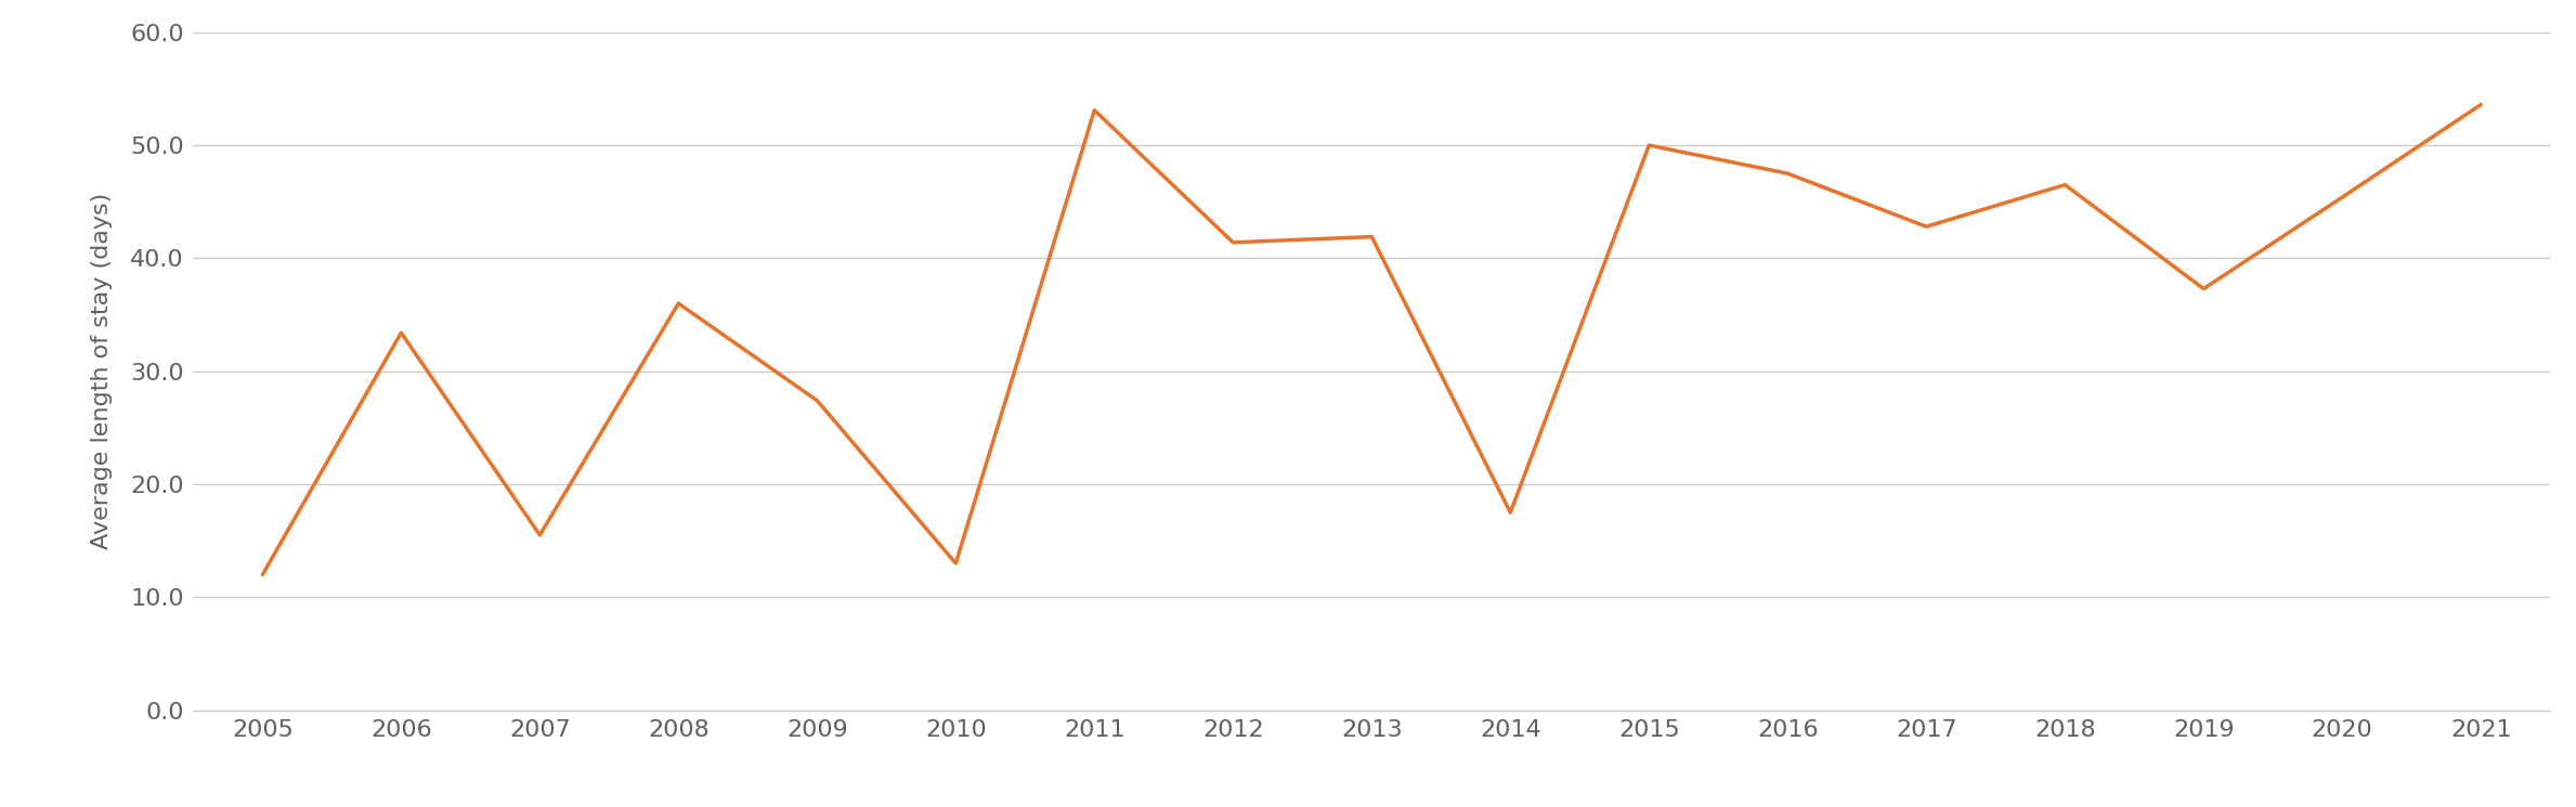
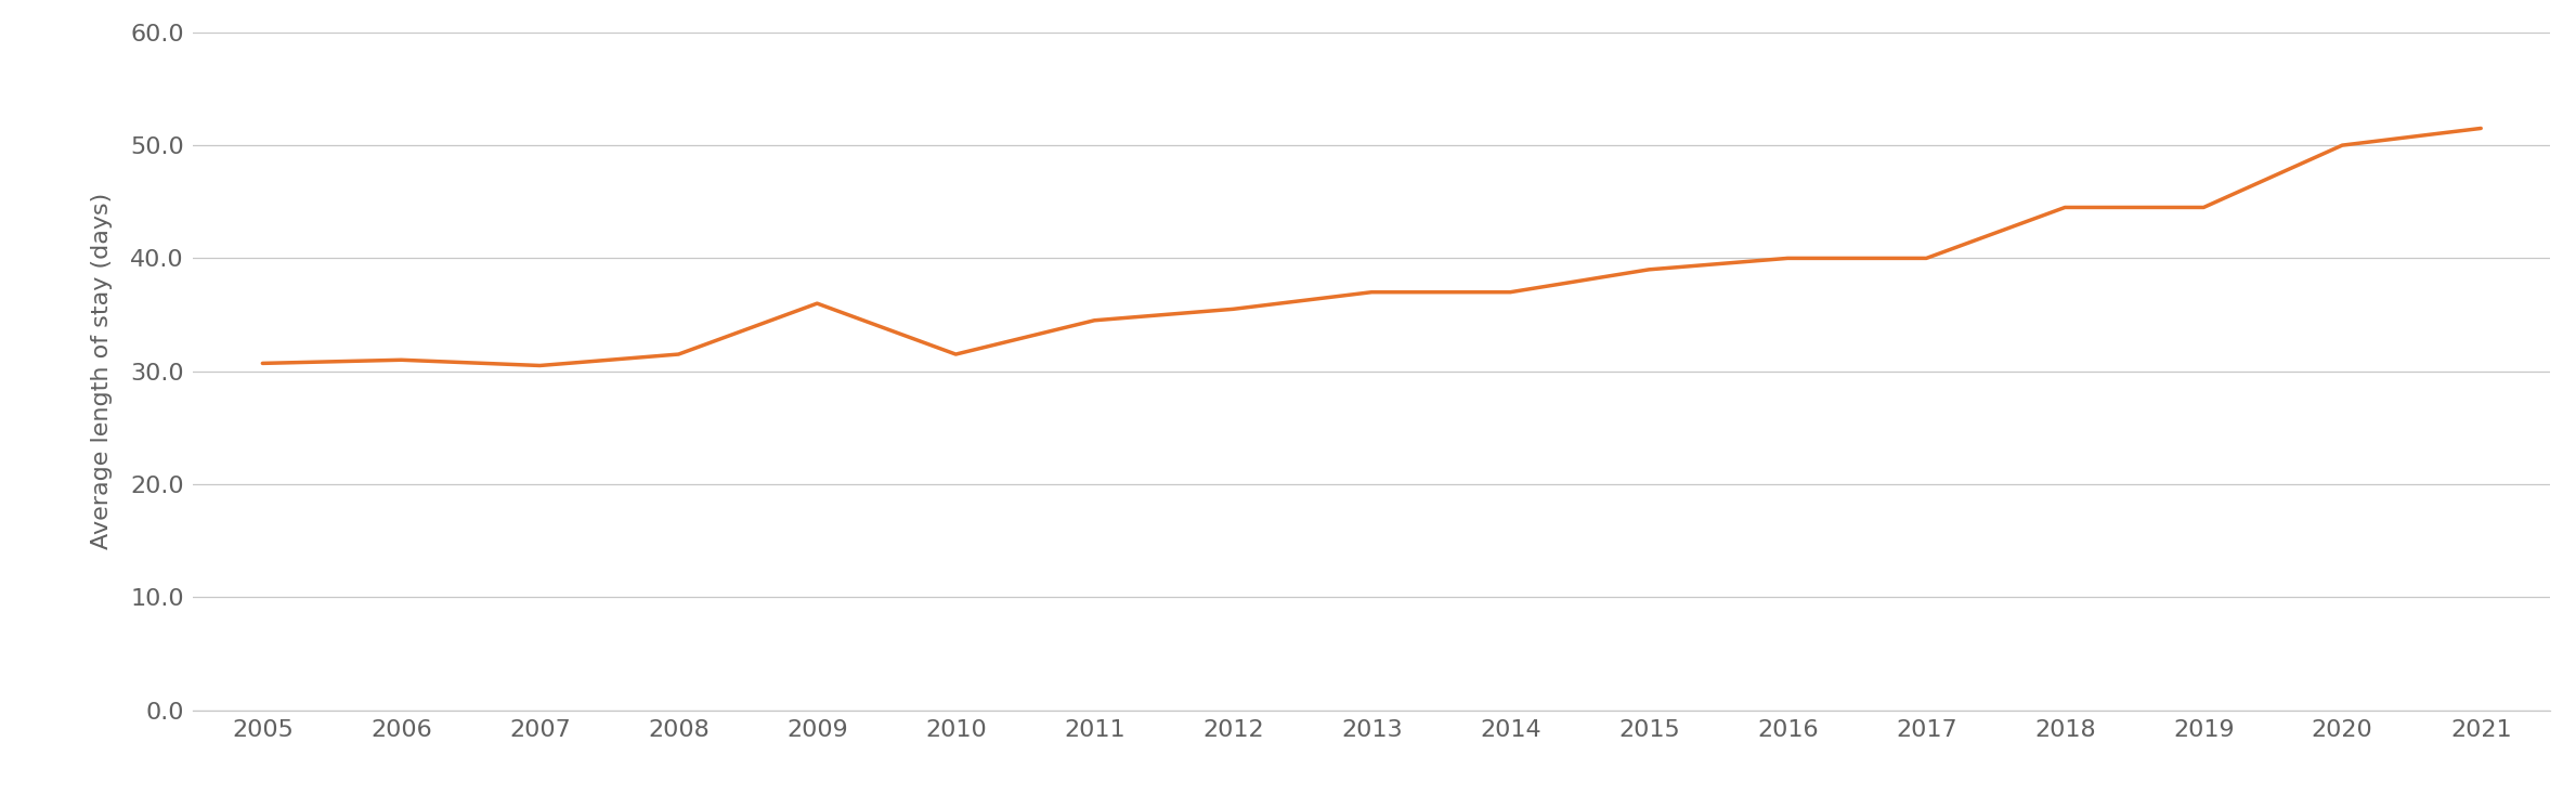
2005: 12.0 -> 30.7
2006: 33.4 -> 31.0
2007: 15.5 -> 30.5
2008: 36.0 -> 31.5
2009: 27.4 -> 36.0
2010: 13.0 -> 31.5
2011: 53.1 -> 34.5
2012: 41.4 -> 35.5
2013: 41.9 -> 37.0
2014: 17.5 -> 37.0
2015: 50.0 -> 39.0
2016: 47.5 -> 40.0
2017: 42.8 -> 40.0
2018: 46.5 -> 44.5
2019: 37.3 -> 44.5
2020: 45.4 -> 50.0
2021: 53.6 -> 51.5
